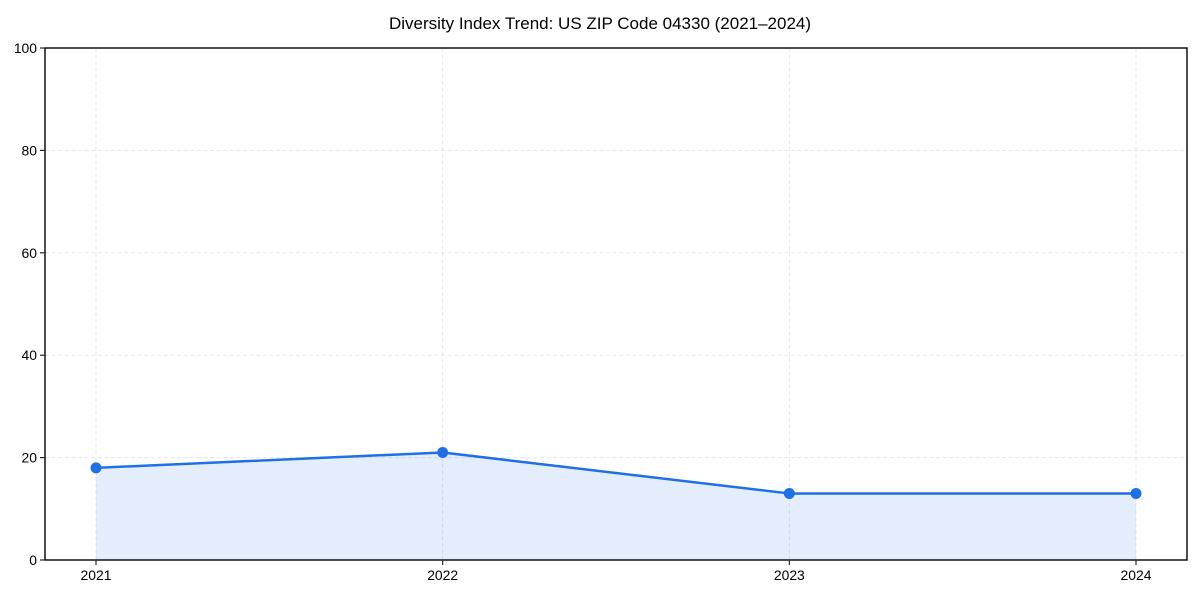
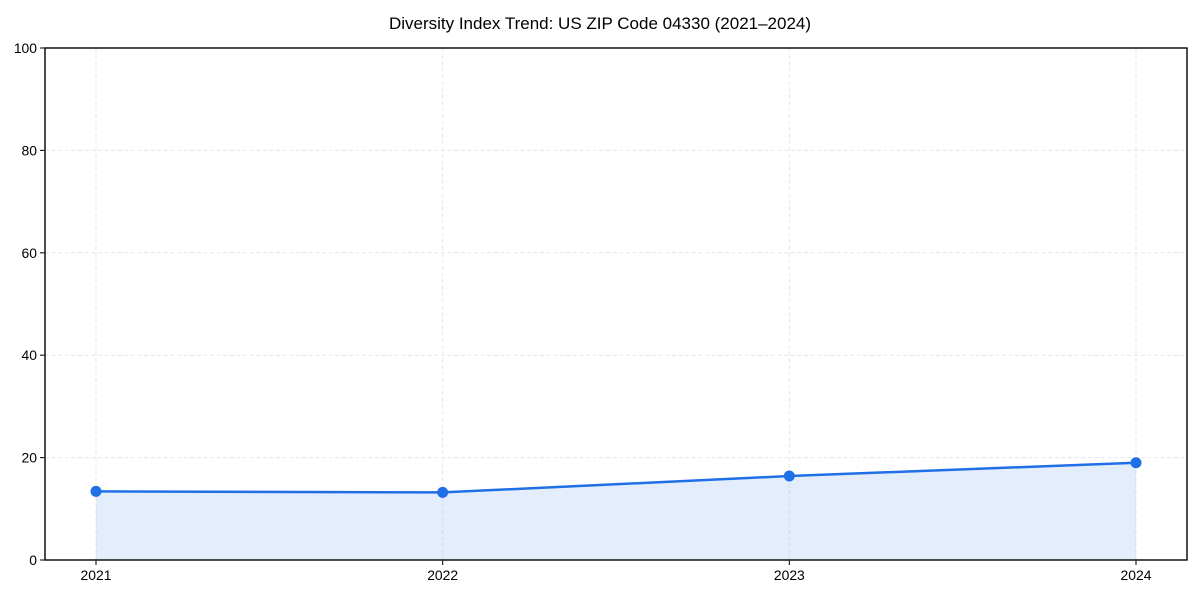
2021: 18 -> 13
2022: 21 -> 13
2023: 13 -> 16
2024: 13 -> 19
